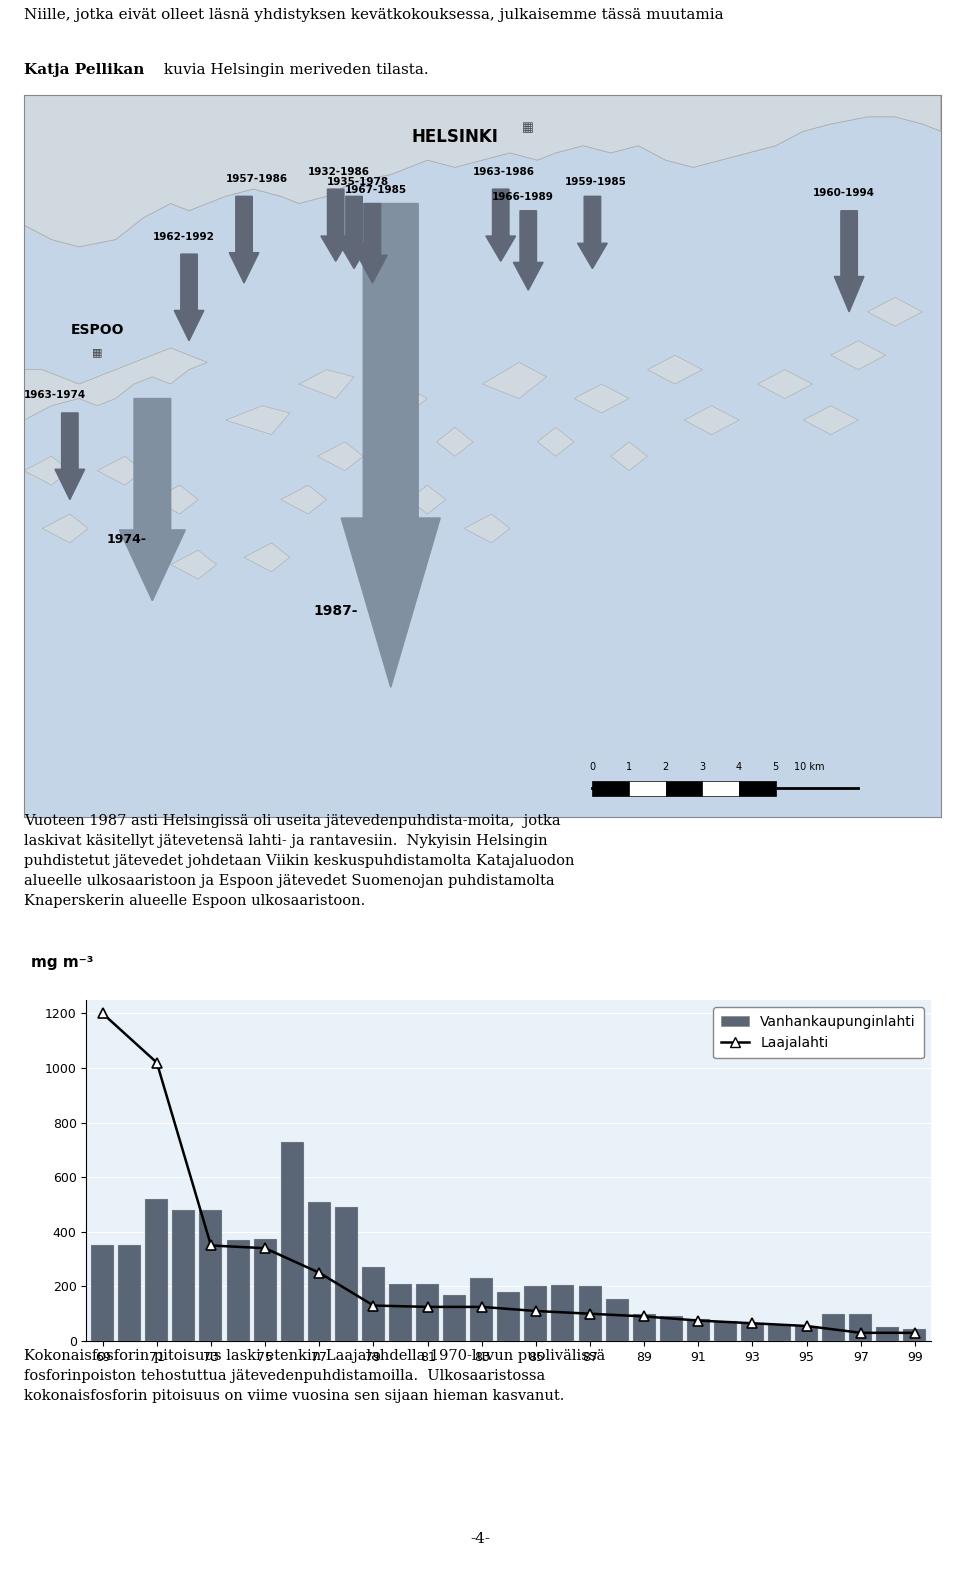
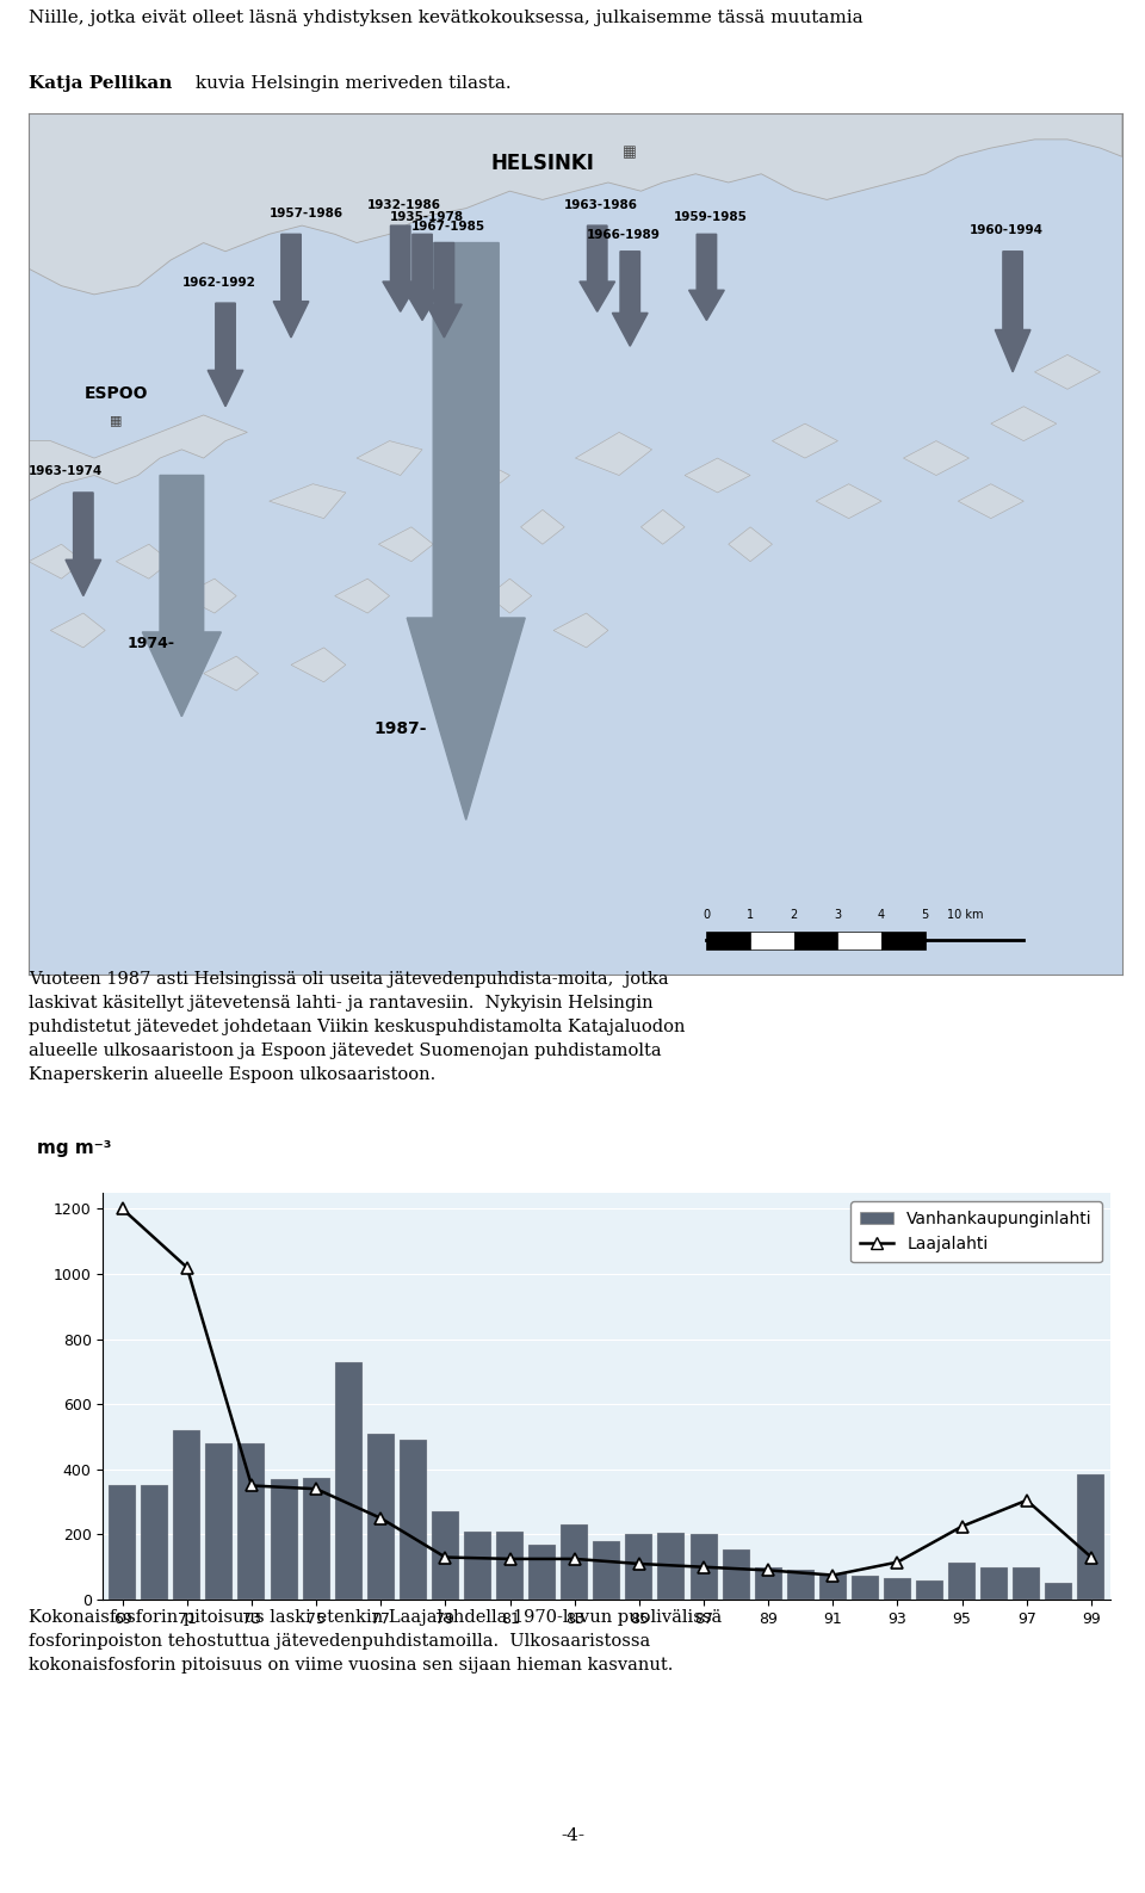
Laajalahti/93: 65 -> 115
Vanhankaupunginlahti/95: 55 -> 115
Laajalahti/95: 55 -> 225
Laajalahti/97: 30 -> 305
Vanhankaupunginlahti/99: 45 -> 385
Laajalahti/99: 30 -> 130
